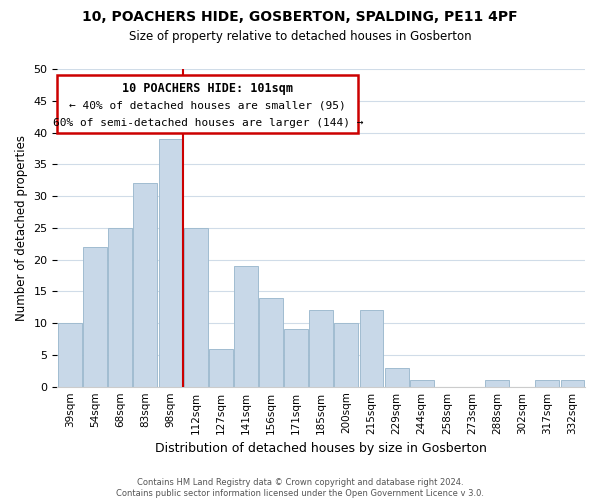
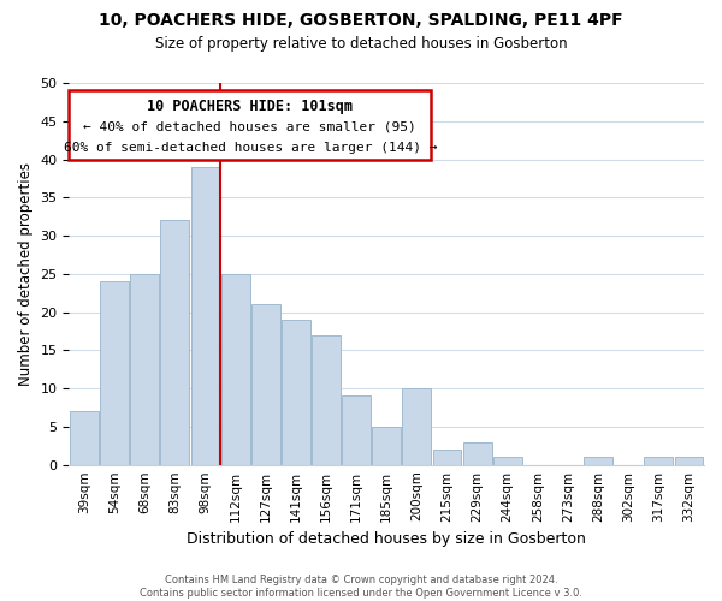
39sqm: 10 -> 7
54sqm: 22 -> 24
127sqm: 6 -> 21
156sqm: 14 -> 17
185sqm: 12 -> 5
215sqm: 12 -> 2
